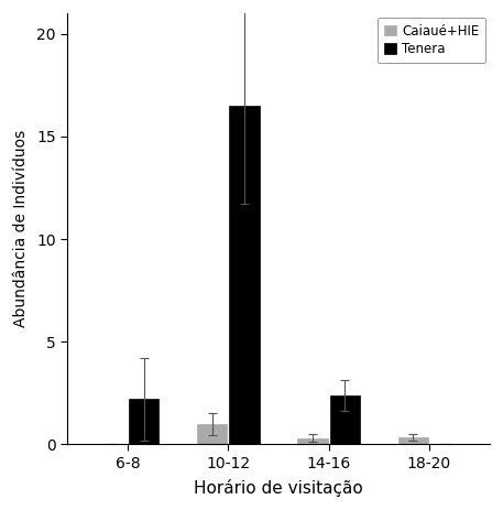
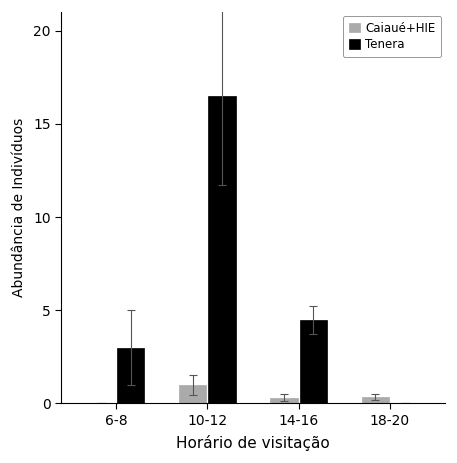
Tenera/6-8: 2.2 -> 3.0
Tenera/14-16: 2.4 -> 4.5
